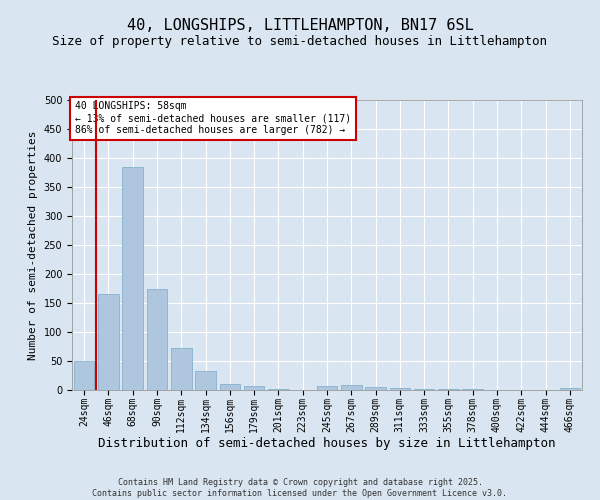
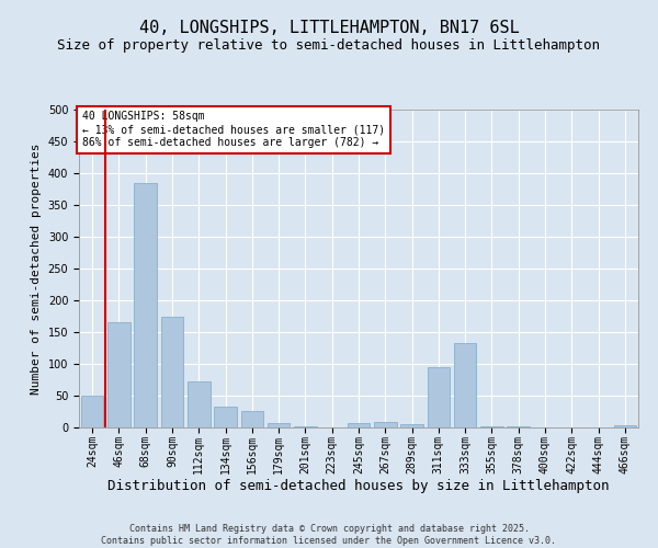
156sqm: 10 -> 26
311sqm: 3 -> 94
333sqm: 1 -> 132
